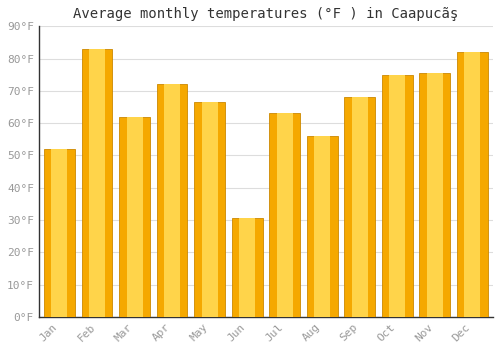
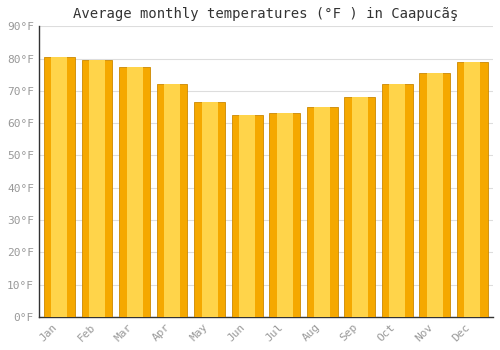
Jan: 52.0°F -> 80.5°F
Feb: 83.0°F -> 79.5°F
Mar: 62.0°F -> 77.5°F
Jun: 30.5°F -> 62.5°F
Aug: 56.0°F -> 65.0°F
Oct: 75.0°F -> 72.0°F
Dec: 82.0°F -> 79.0°F
